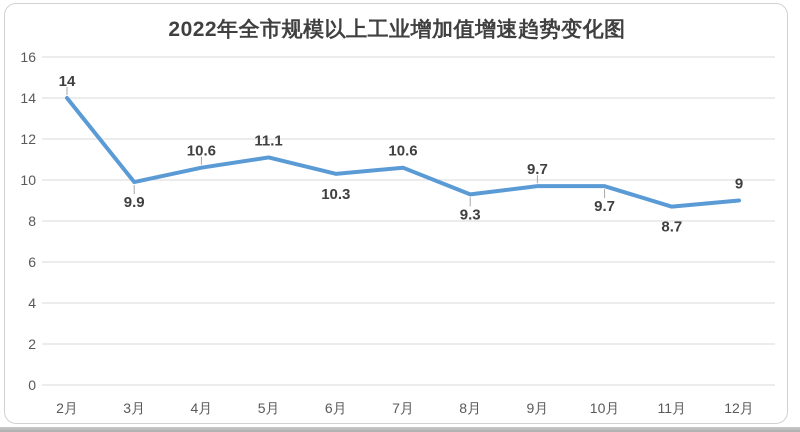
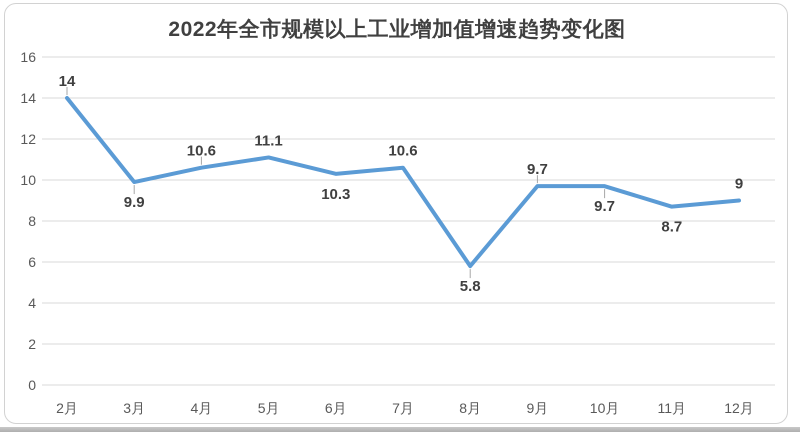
8月: 9.3 -> 5.8
